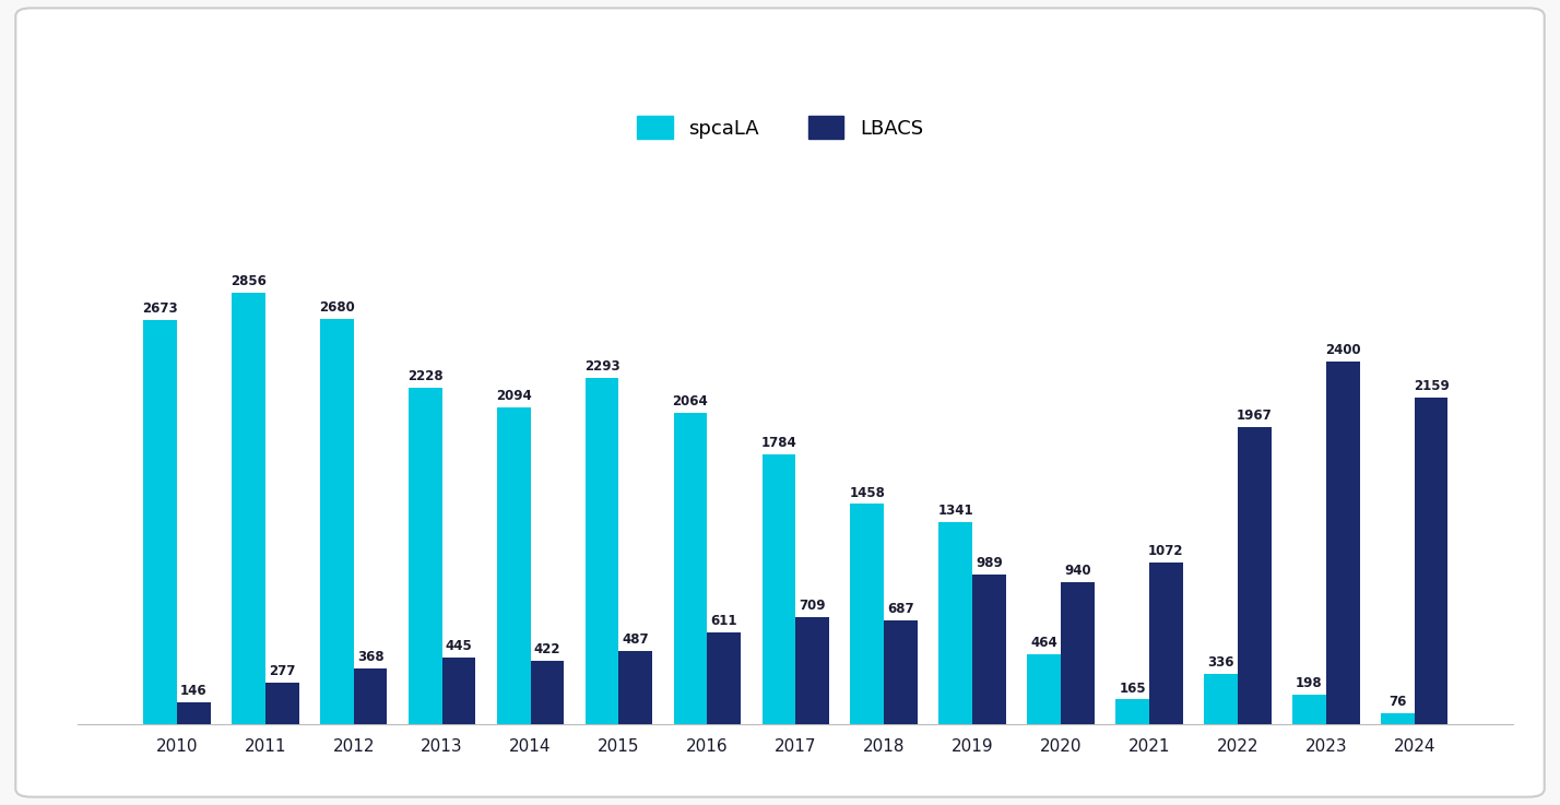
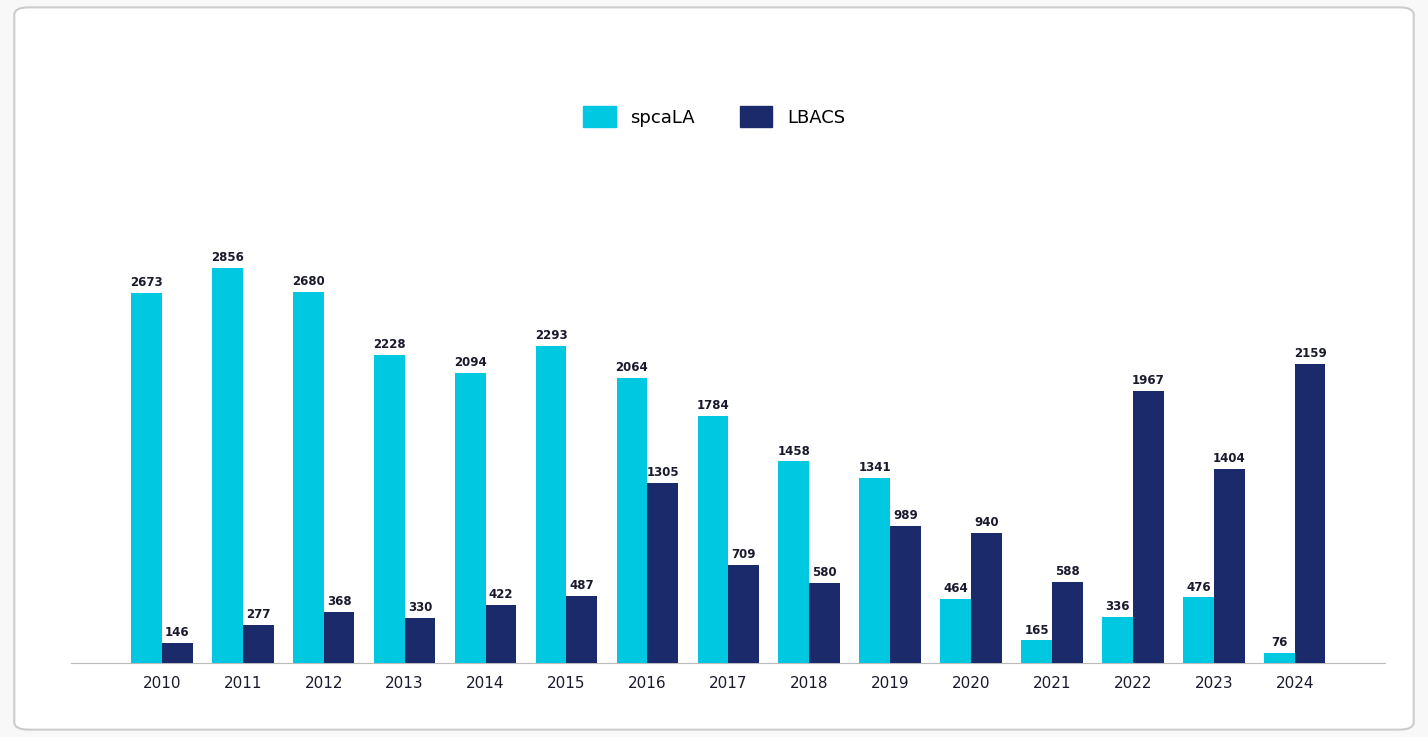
LBACS/2013: 445 -> 330
LBACS/2016: 611 -> 1305
LBACS/2018: 687 -> 580
LBACS/2021: 1072 -> 588
spcaLA/2023: 198 -> 476
LBACS/2023: 2400 -> 1404
